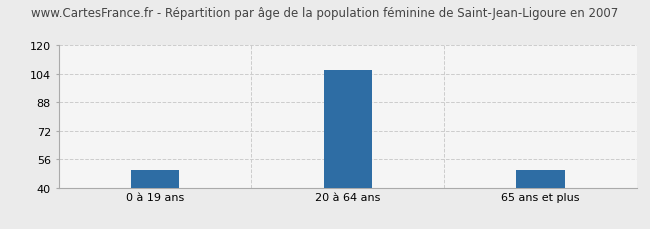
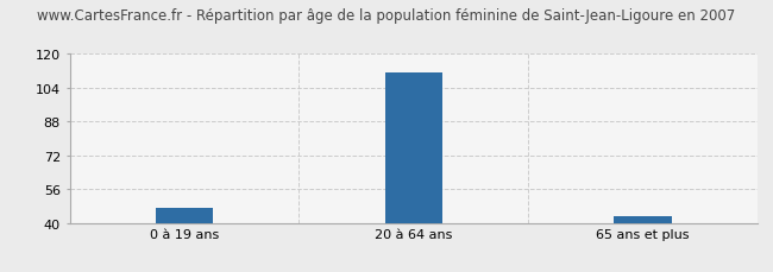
0 à 19 ans: 50 -> 47
20 à 64 ans: 106 -> 111
65 ans et plus: 50 -> 43
